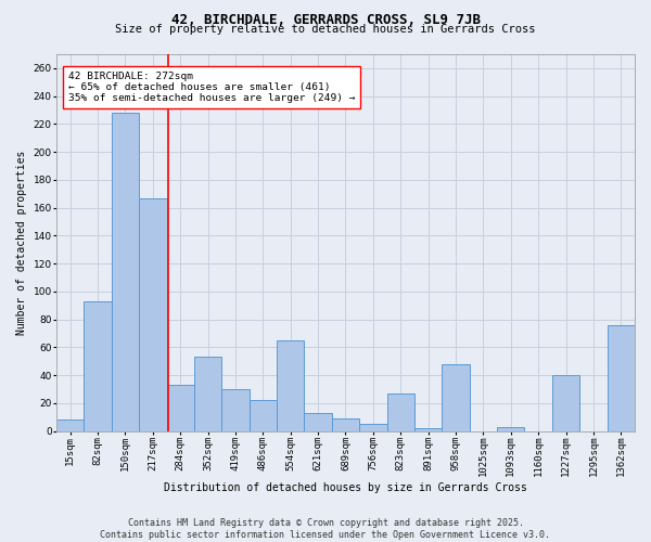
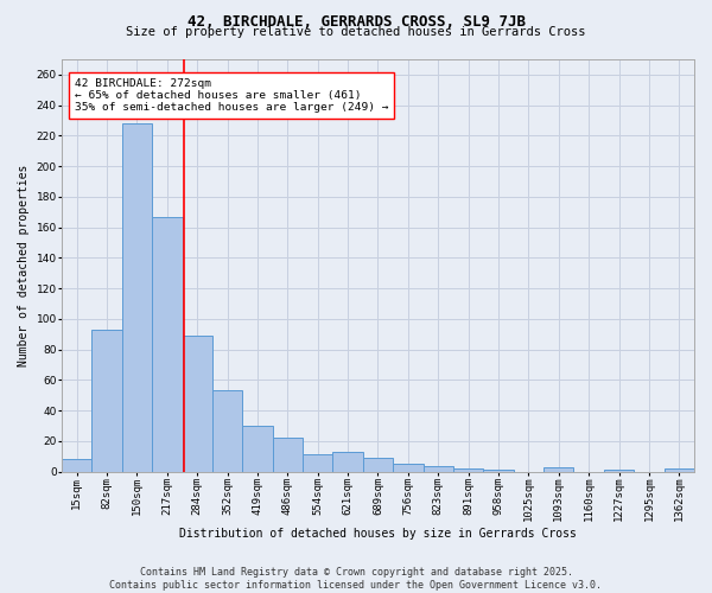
284sqm: 33 -> 89
554sqm: 65 -> 11
823sqm: 27 -> 4
958sqm: 48 -> 1
1227sqm: 40 -> 1
1362sqm: 76 -> 2
